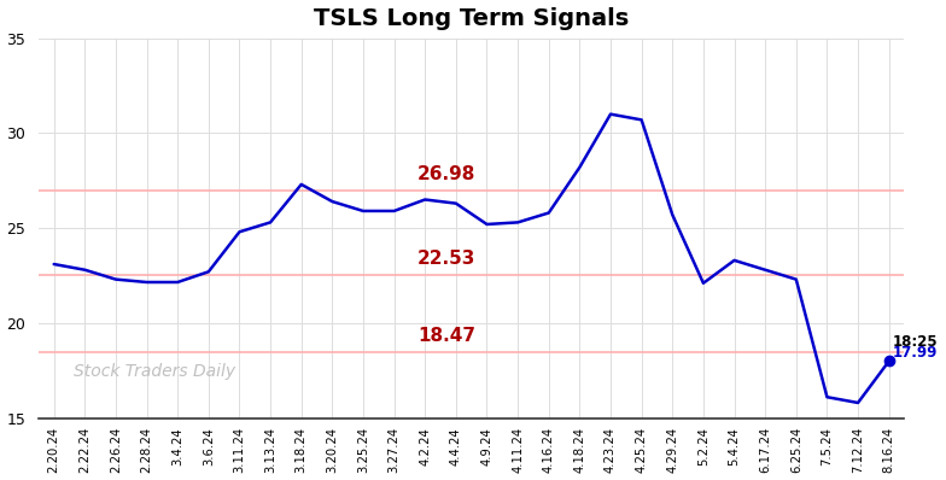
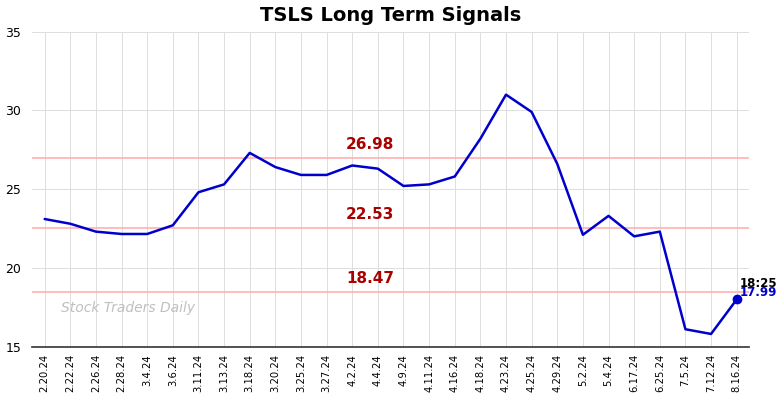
4.25.24: 30.7 -> 29.9
4.29.24: 25.7 -> 26.6
6.17.24: 22.8 -> 22.0
